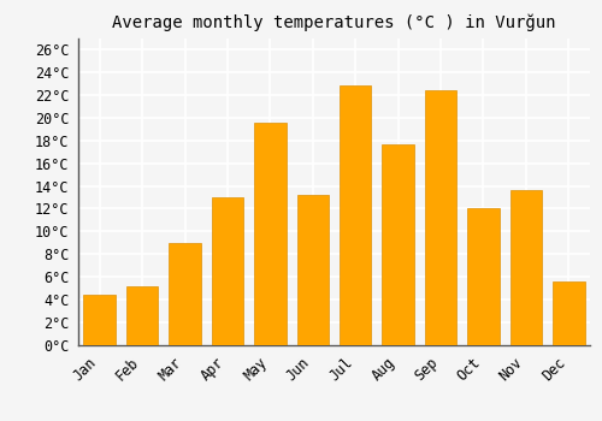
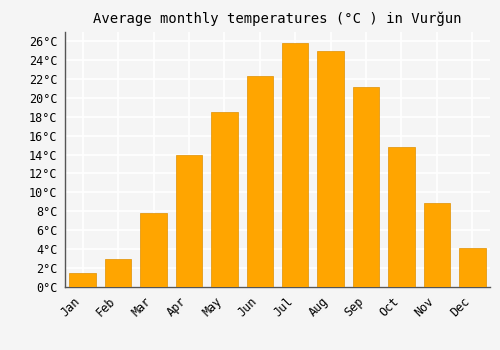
Jan: 4.4°C -> 1.5°C
Feb: 5.2°C -> 3.0°C
Mar: 9.0°C -> 7.8°C
Apr: 13.0°C -> 13.9°C
May: 19.6°C -> 18.5°C
Jun: 13.2°C -> 22.3°C
Jul: 22.8°C -> 25.8°C
Aug: 17.6°C -> 24.9°C
Sep: 22.4°C -> 21.1°C
Oct: 12.0°C -> 14.8°C
Nov: 13.6°C -> 8.9°C
Dec: 5.6°C -> 4.1°C
